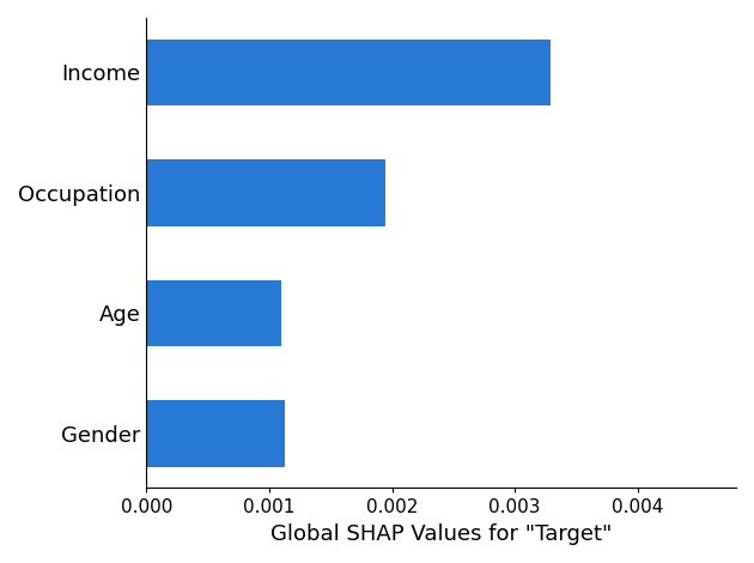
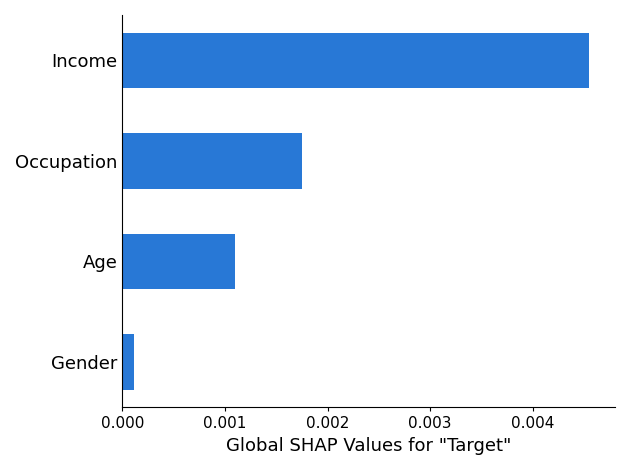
Income: 0.003290 -> 0.004550
Occupation: 0.001950 -> 0.001750
Gender: 0.001130 -> 0.000115
